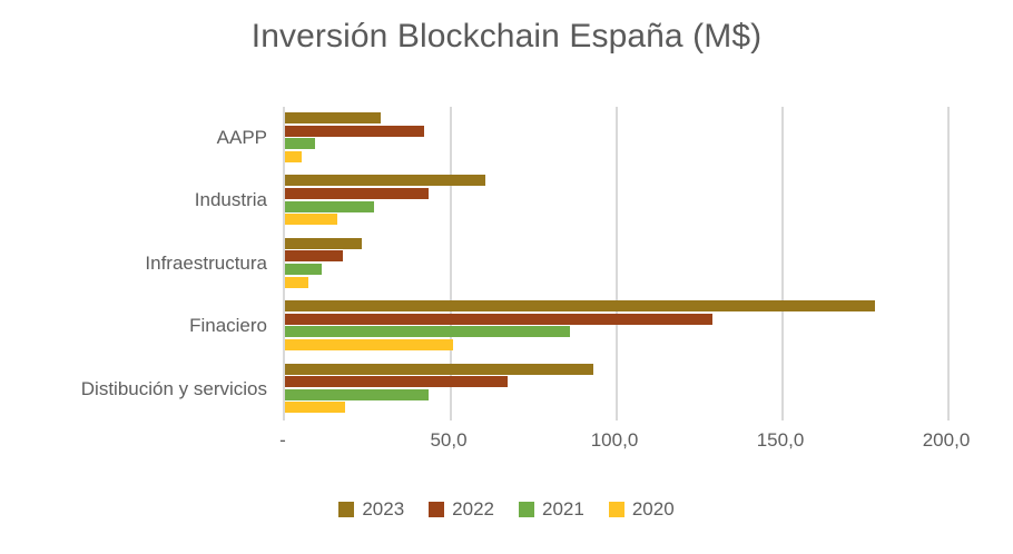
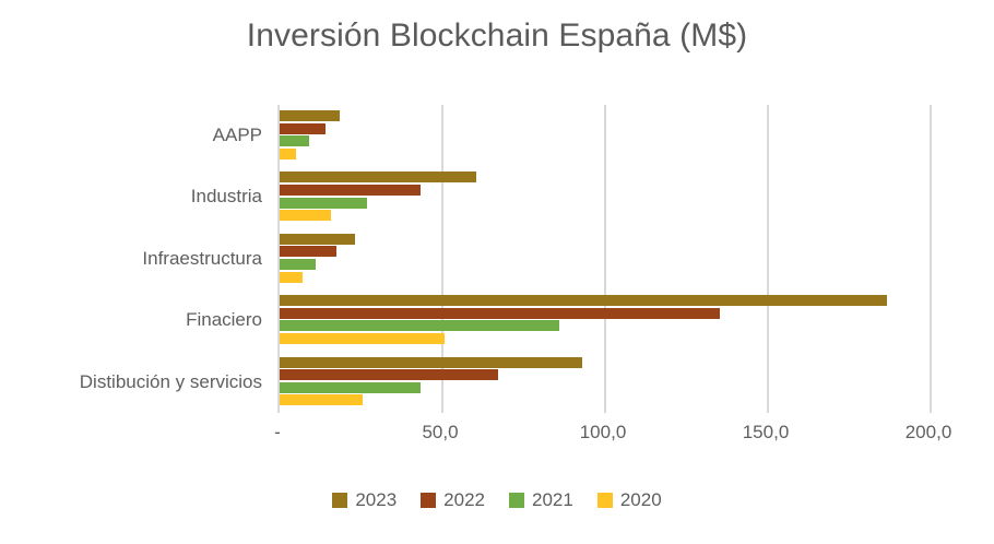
2023/AAPP: 29 -> 18
2022/AAPP: 42 -> 14
2023/Finaciero: 178 -> 186
2022/Finaciero: 129 -> 135
2020/Distibución y servicios: 18 -> 25
